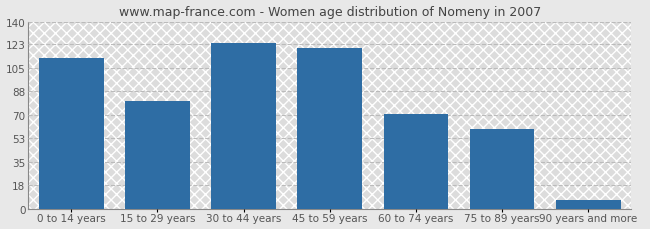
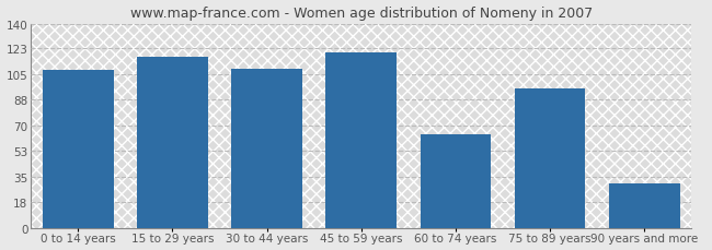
0 to 14 years: 113 -> 108
15 to 29 years: 81 -> 117
30 to 44 years: 124 -> 109
60 to 74 years: 71 -> 64
75 to 89 years: 60 -> 96
90 years and more: 7 -> 31
